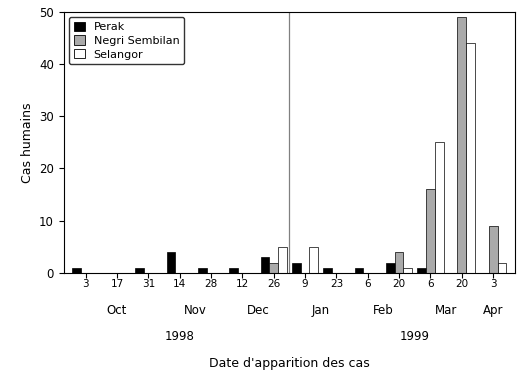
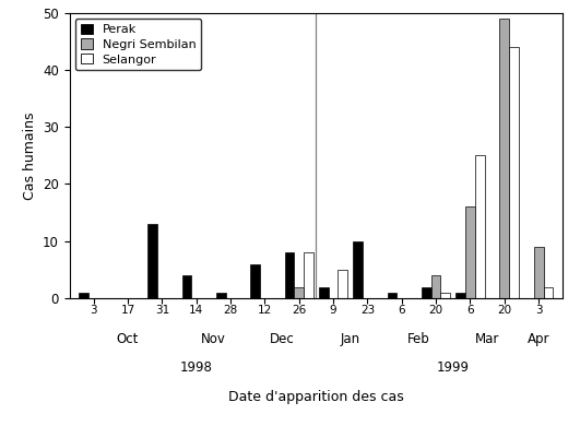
Perak/31: 1 -> 13
Perak/12: 1 -> 6
Perak/26: 3 -> 8
Selangor/26: 5 -> 8
Perak/23: 1 -> 10
